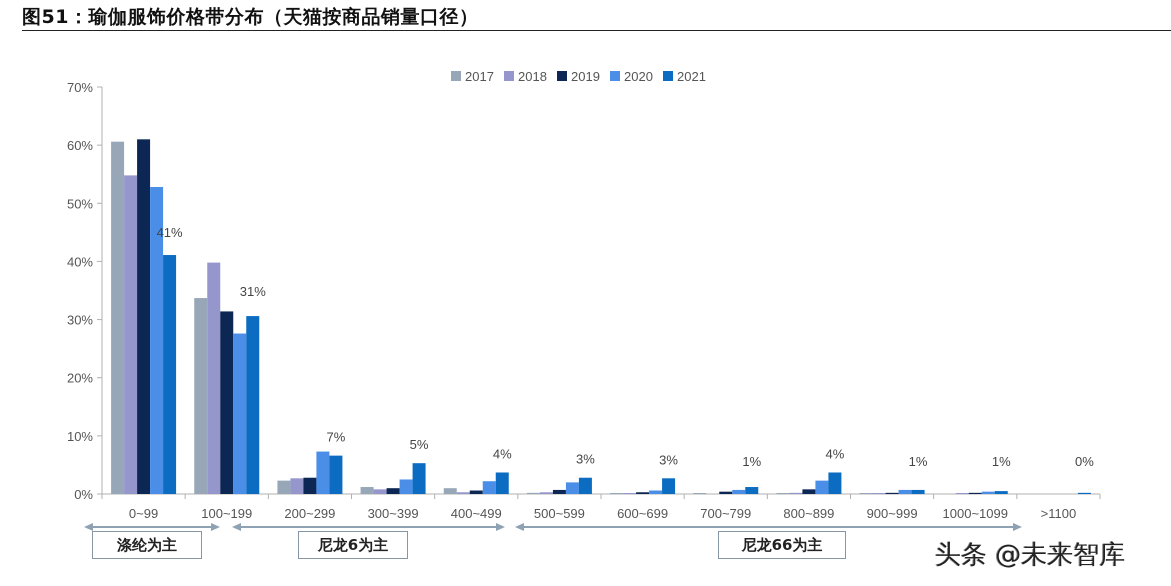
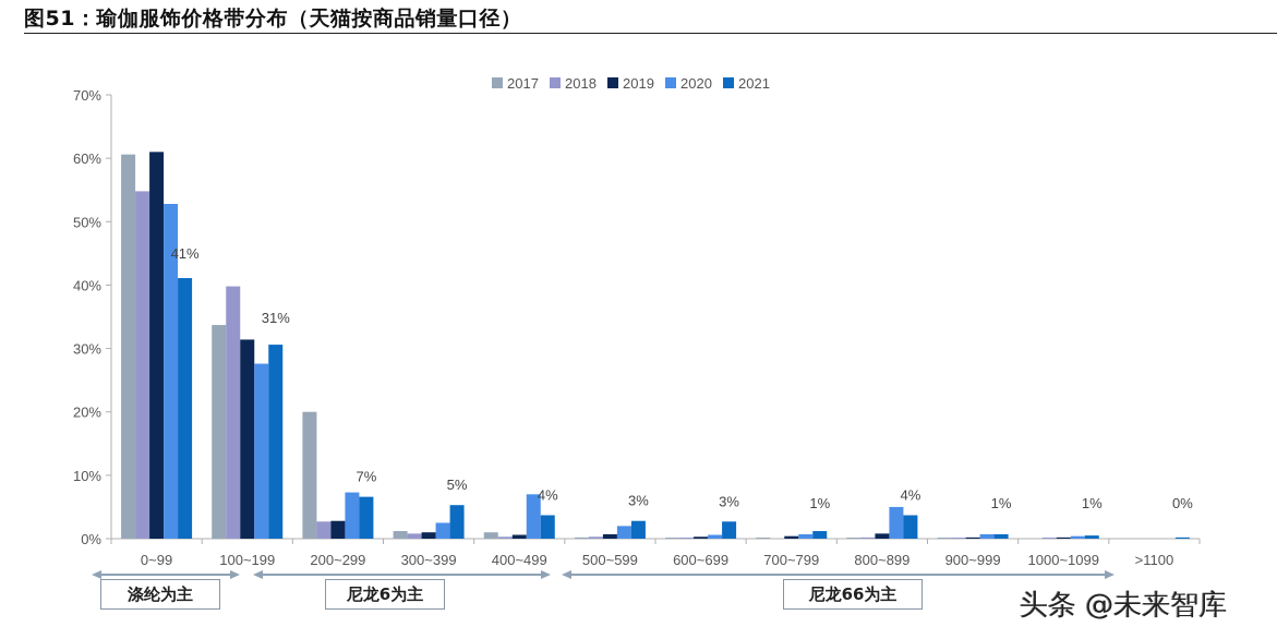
2017/200~299: 2% -> 20%
2020/400~499: 2% -> 7%
2020/800~899: 2% -> 5%
